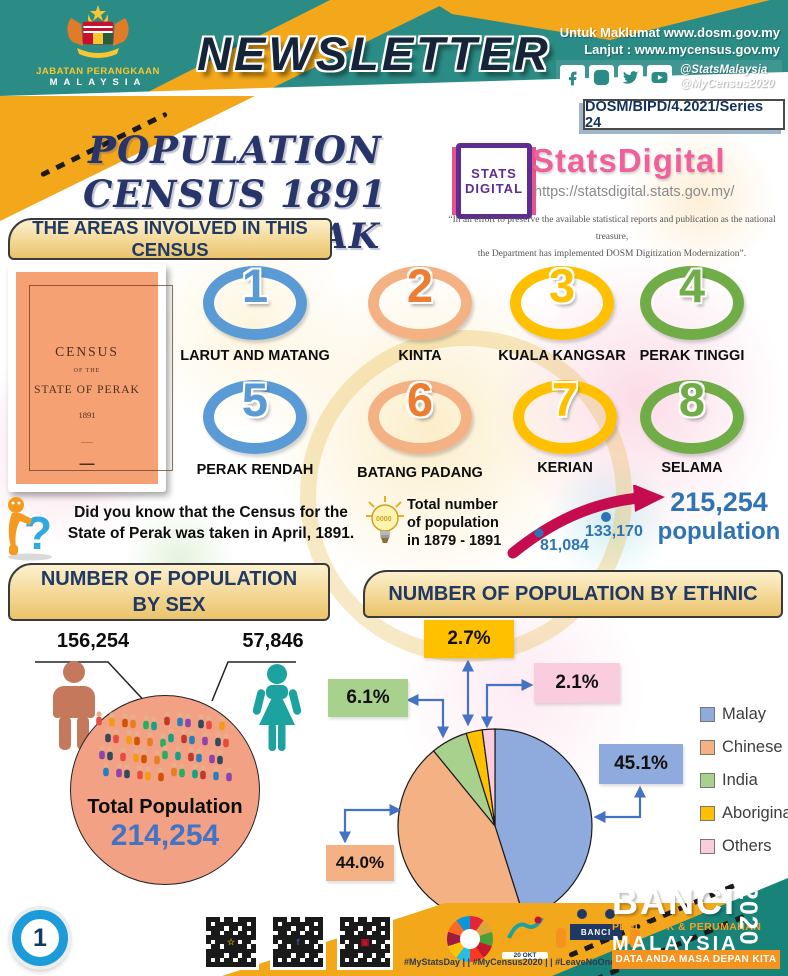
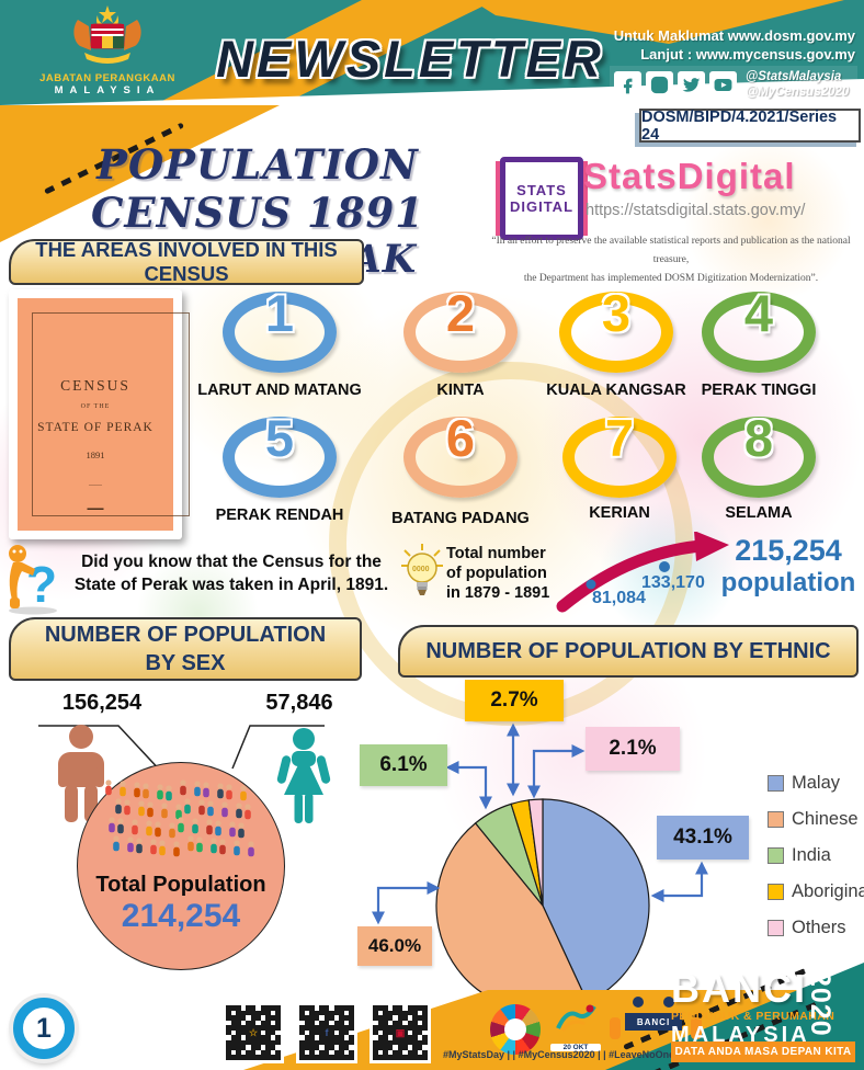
Malay: 45.1% -> 43.1%
Chinese: 44.0% -> 46.0%
